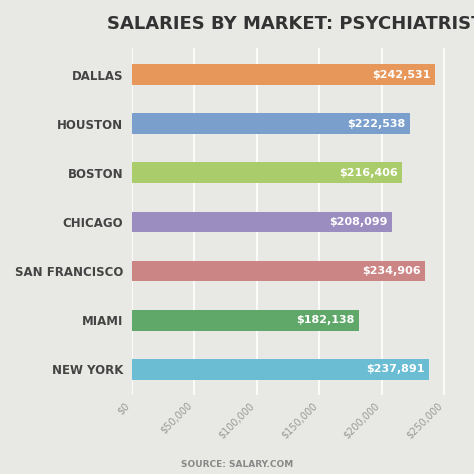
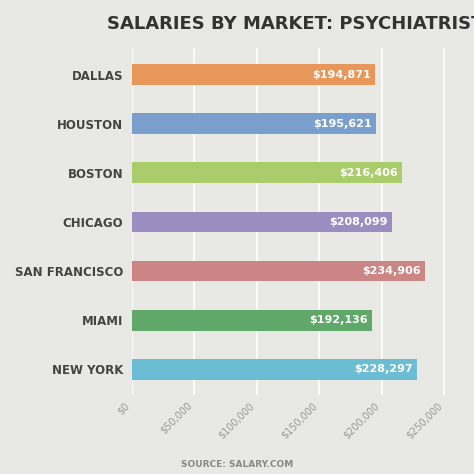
DALLAS: $242,531 -> $194,871
HOUSTON: $222,538 -> $195,621
MIAMI: $182,138 -> $192,136
NEW YORK: $237,891 -> $228,297
